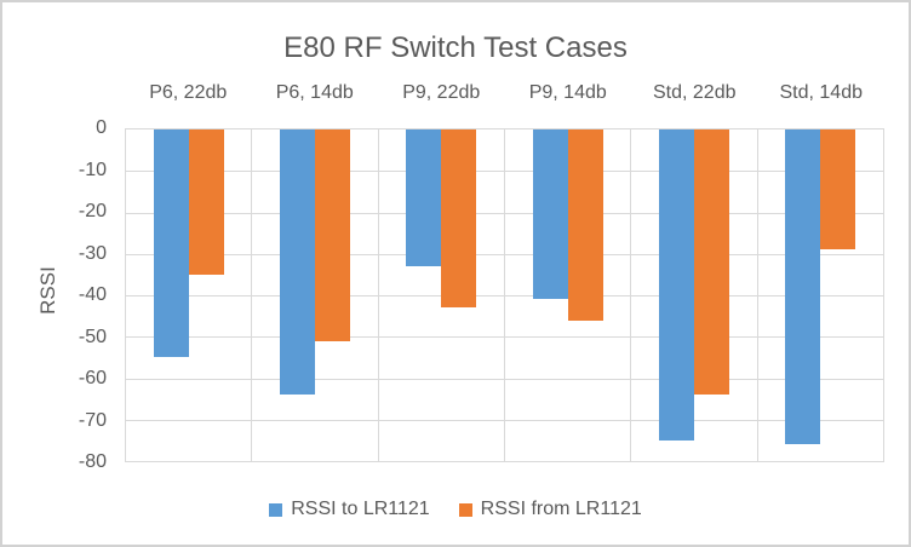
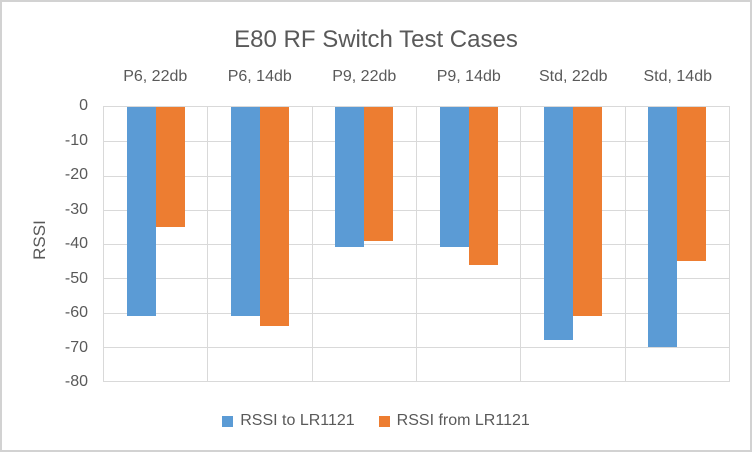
RSSI to LR1121/P6, 22db: -55 -> -61
RSSI to LR1121/P6, 14db: -64 -> -61
RSSI from LR1121/P6, 14db: -51 -> -64
RSSI to LR1121/P9, 22db: -33 -> -41
RSSI from LR1121/P9, 22db: -43 -> -39
RSSI to LR1121/Std, 22db: -75 -> -68
RSSI from LR1121/Std, 22db: -64 -> -61
RSSI to LR1121/Std, 14db: -76 -> -70
RSSI from LR1121/Std, 14db: -29 -> -45
